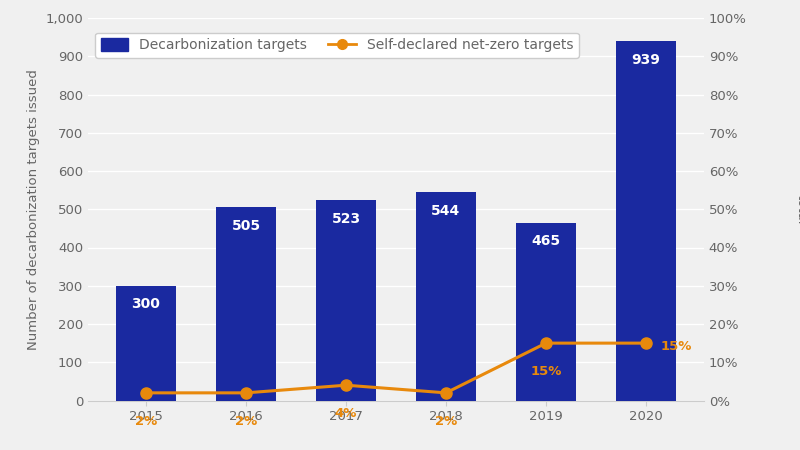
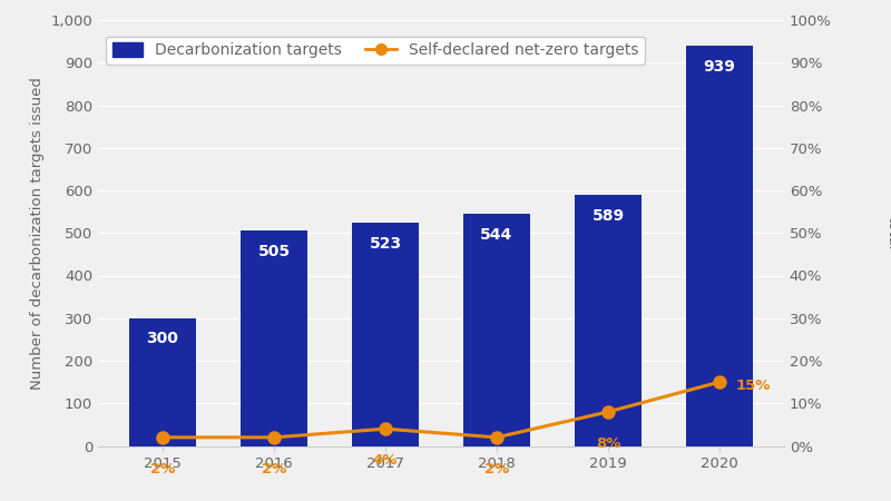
Decarbonization targets/2019: 465 -> 589
Self-declared net-zero targets/2019: 15% -> 8%
